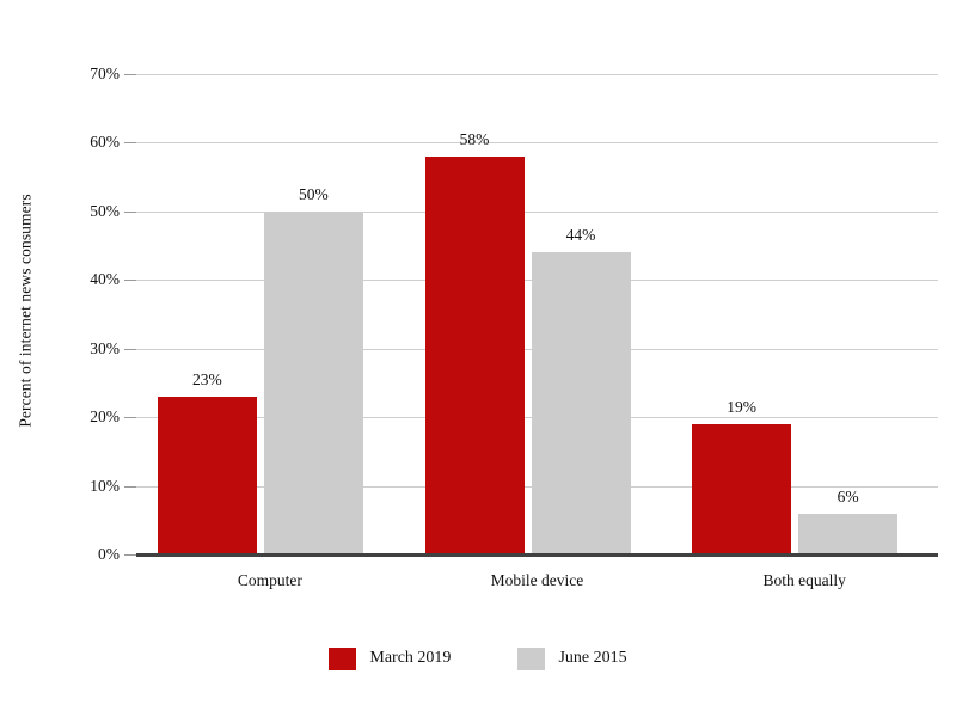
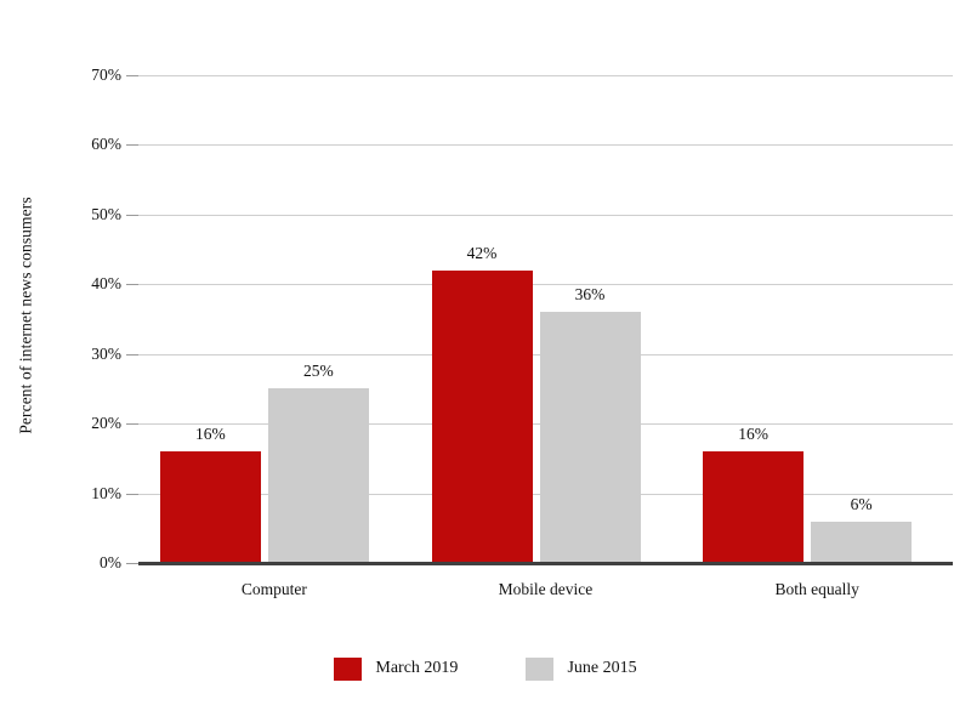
March 2019/Computer: 23% -> 16%
June 2015/Computer: 50% -> 25%
March 2019/Mobile device: 58% -> 42%
June 2015/Mobile device: 44% -> 36%
March 2019/Both equally: 19% -> 16%
